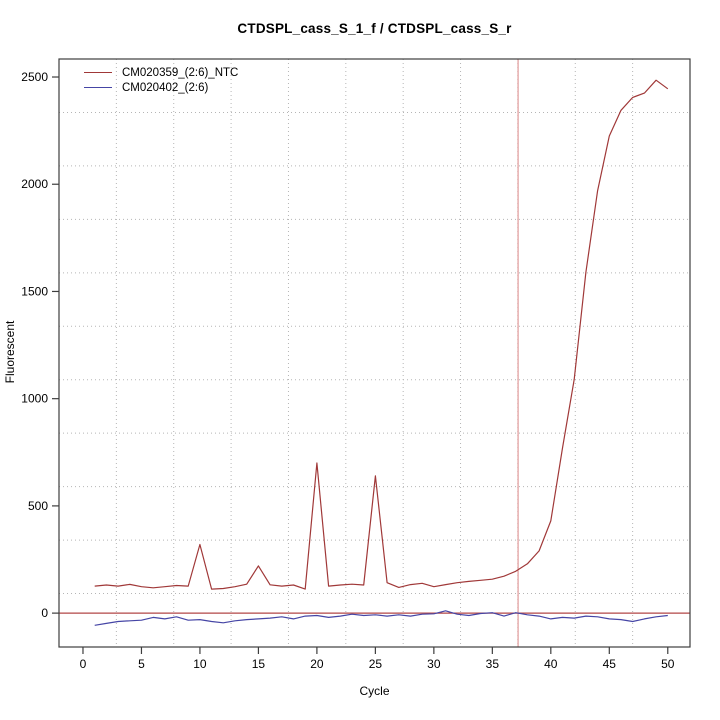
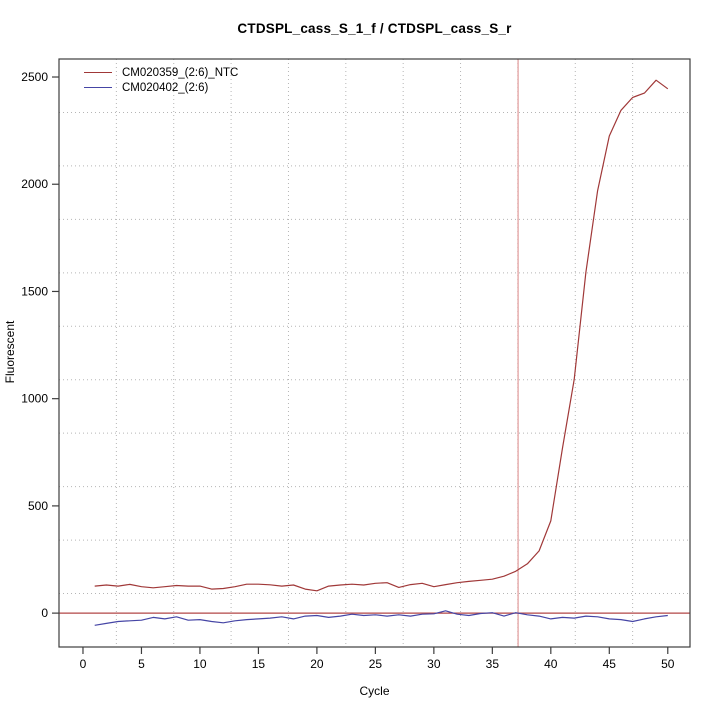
CM020359_(2:6)_NTC/10: 320 -> 130
CM020359_(2:6)_NTC/15: 220 -> 140
CM020359_(2:6)_NTC/20: 700 -> 100
CM020359_(2:6)_NTC/25: 640 -> 140
